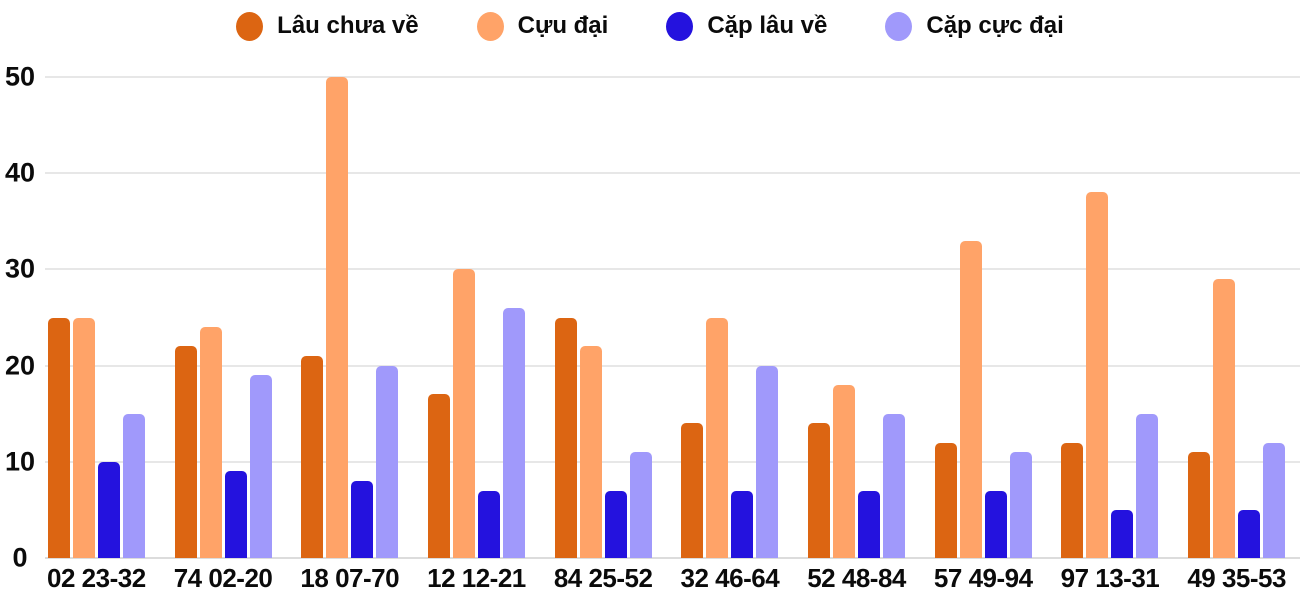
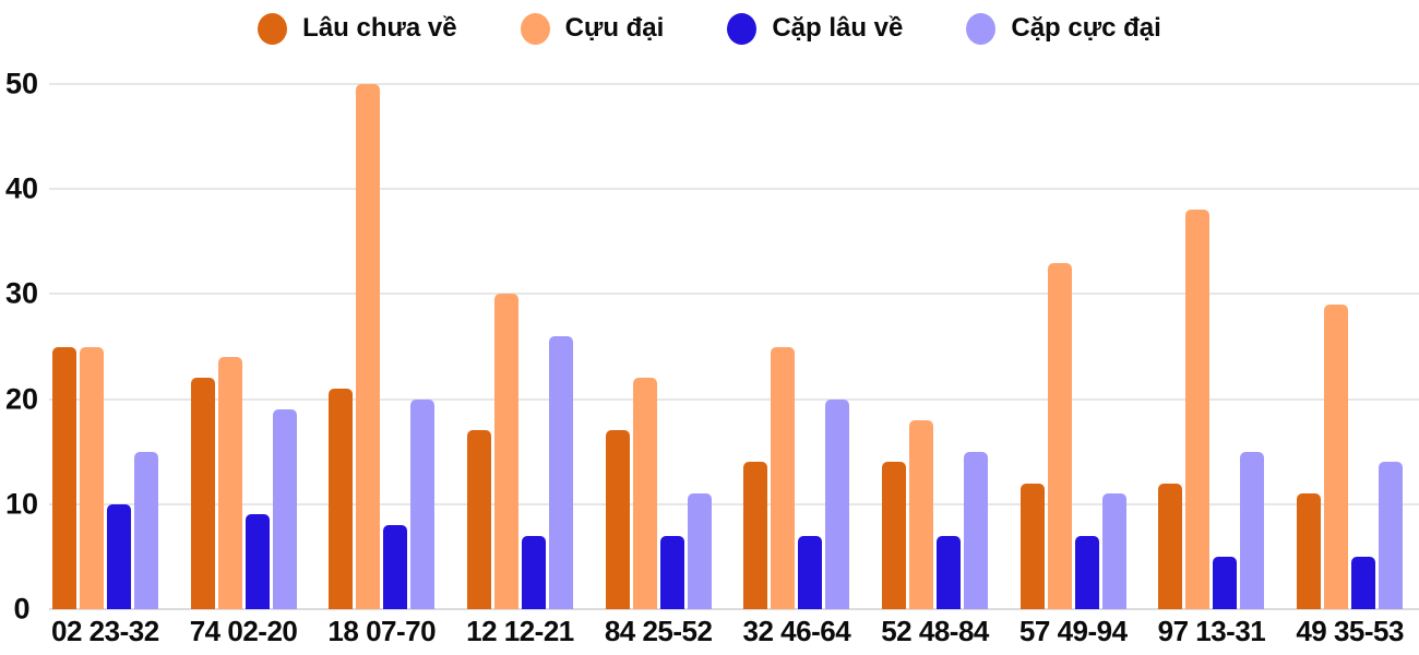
Lâu chưa về/84 25-52: 25 -> 17
Cặp cực đại/49 35-53: 12 -> 14
